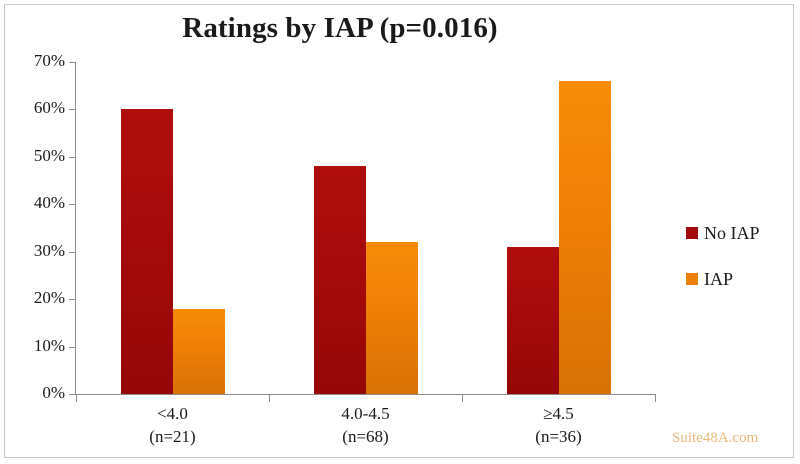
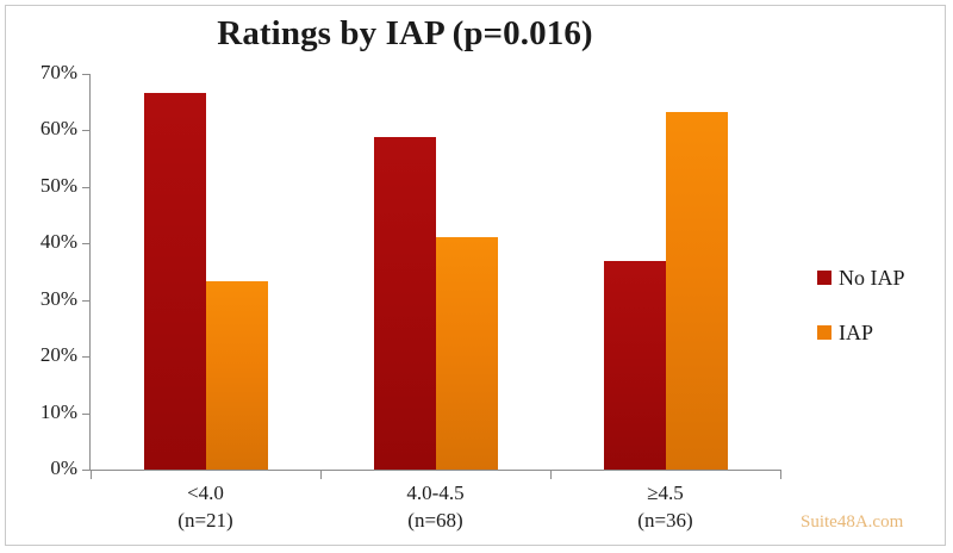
No IAP/<4.0: 60% -> 67%
IAP/<4.0: 18% -> 33%
No IAP/4.0-4.5: 48% -> 59%
IAP/4.0-4.5: 32% -> 41%
No IAP/≥4.5: 31% -> 37%
IAP/≥4.5: 66% -> 63%
